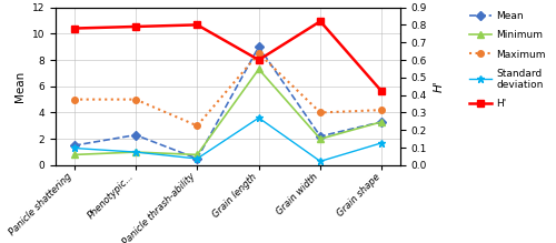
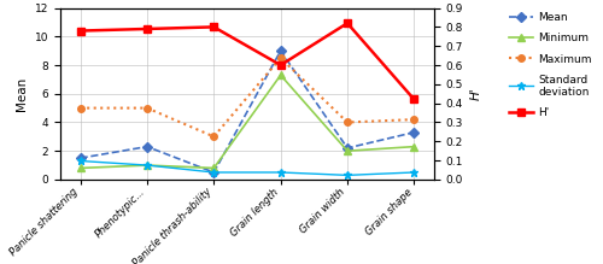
Standard deviation/Grain length: 3.6 -> 0.5
Minimum/Grain shape: 3.3 -> 2.3
Standard deviation/Grain shape: 1.7 -> 0.5
